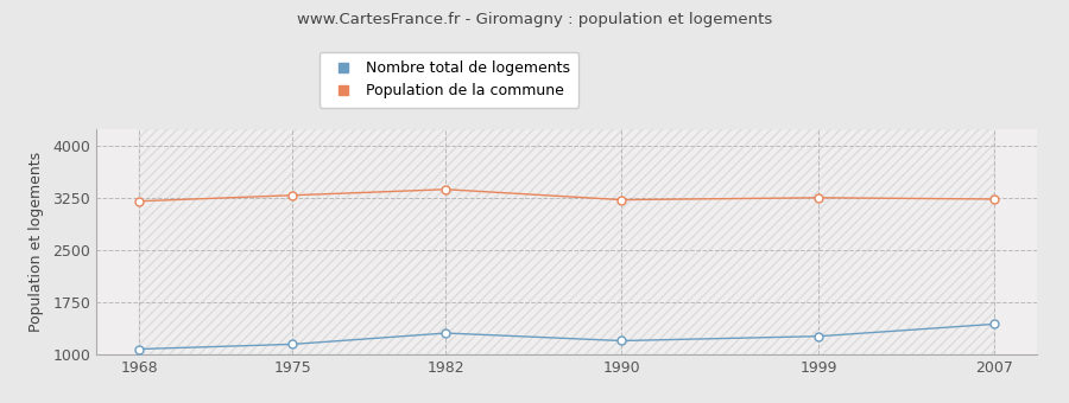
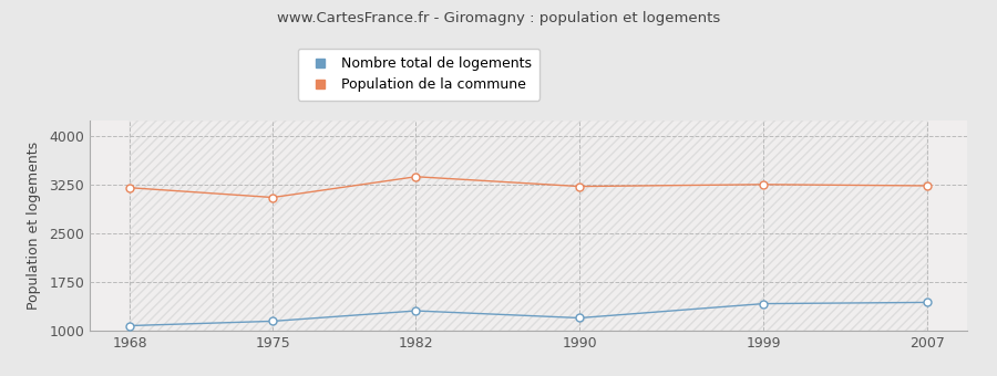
Population de la commune/1975: 3300 -> 3060
Nombre total de logements/1999: 1260 -> 1420
